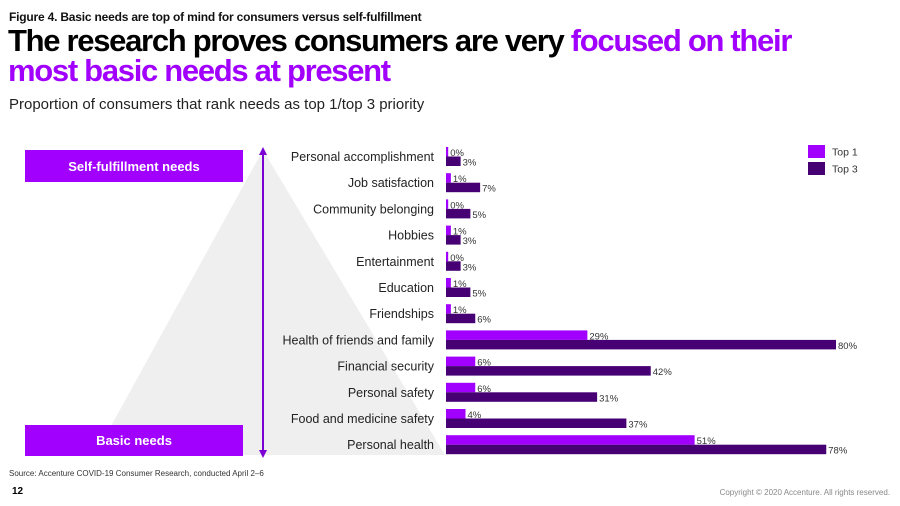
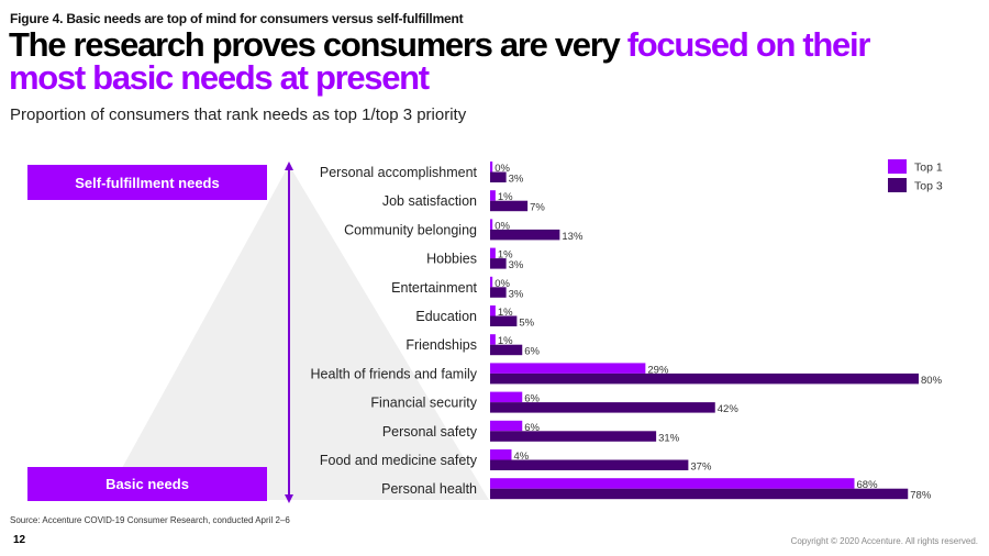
Top 3/Community belonging: 5% -> 13%
Top 1/Personal health: 51% -> 68%
